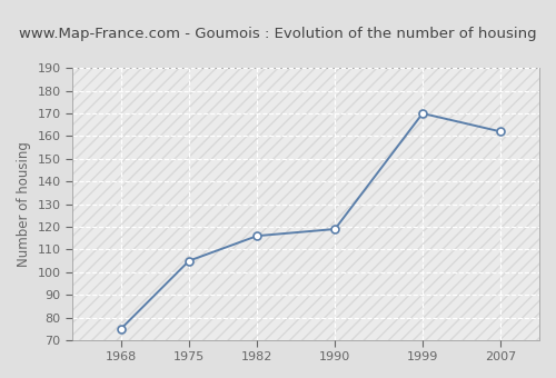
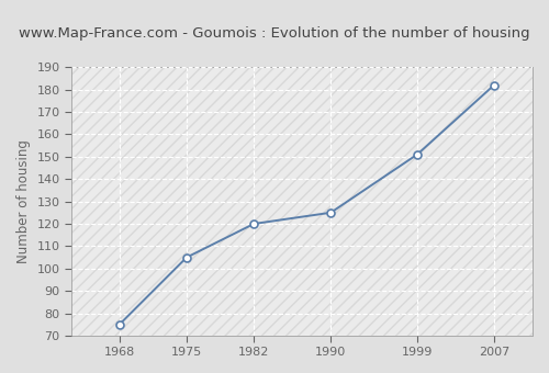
1982: 116 -> 120
1990: 119 -> 125
1999: 170 -> 151
2007: 162 -> 182
